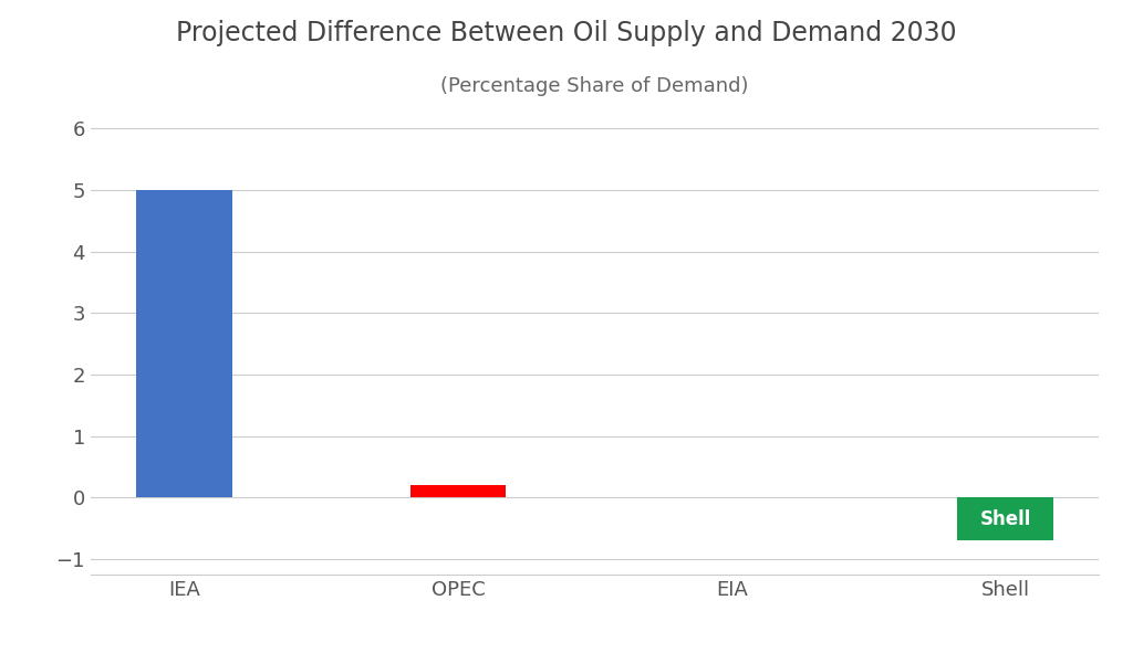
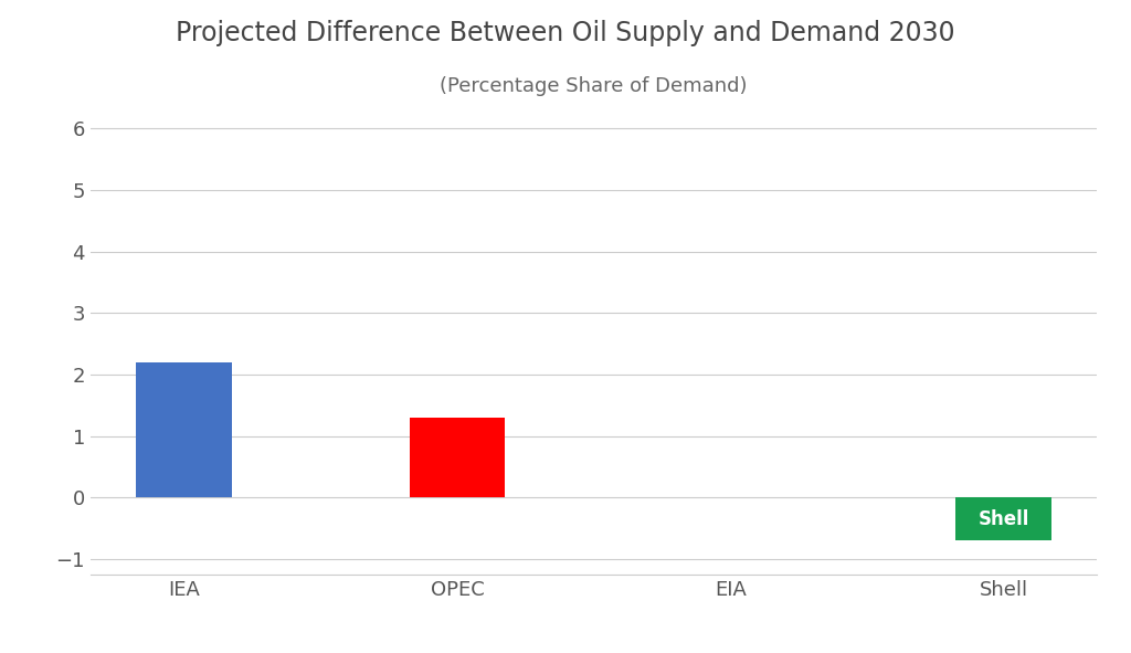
IEA: 5.0 -> 2.2
OPEC: 0.2 -> 1.3
